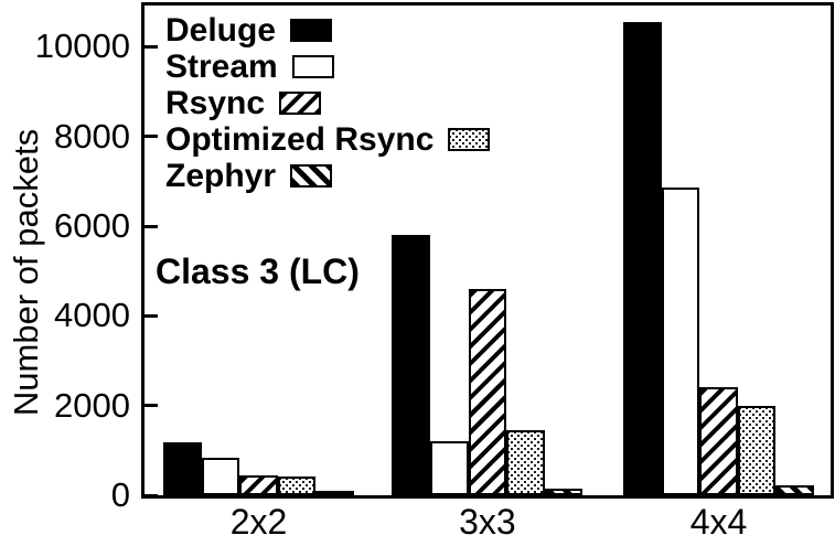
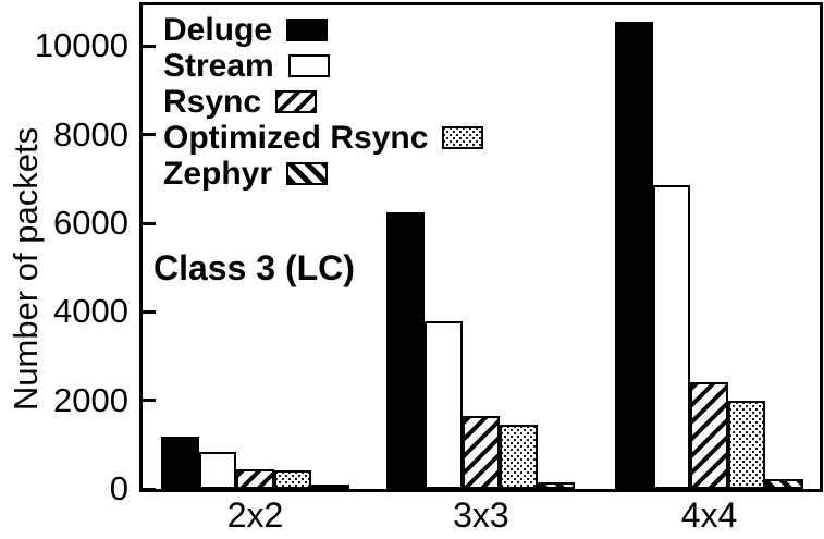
Deluge/3x3: 5800 -> 6200
Stream/3x3: 1200 -> 3800
Rsync/3x3: 4600 -> 1600
